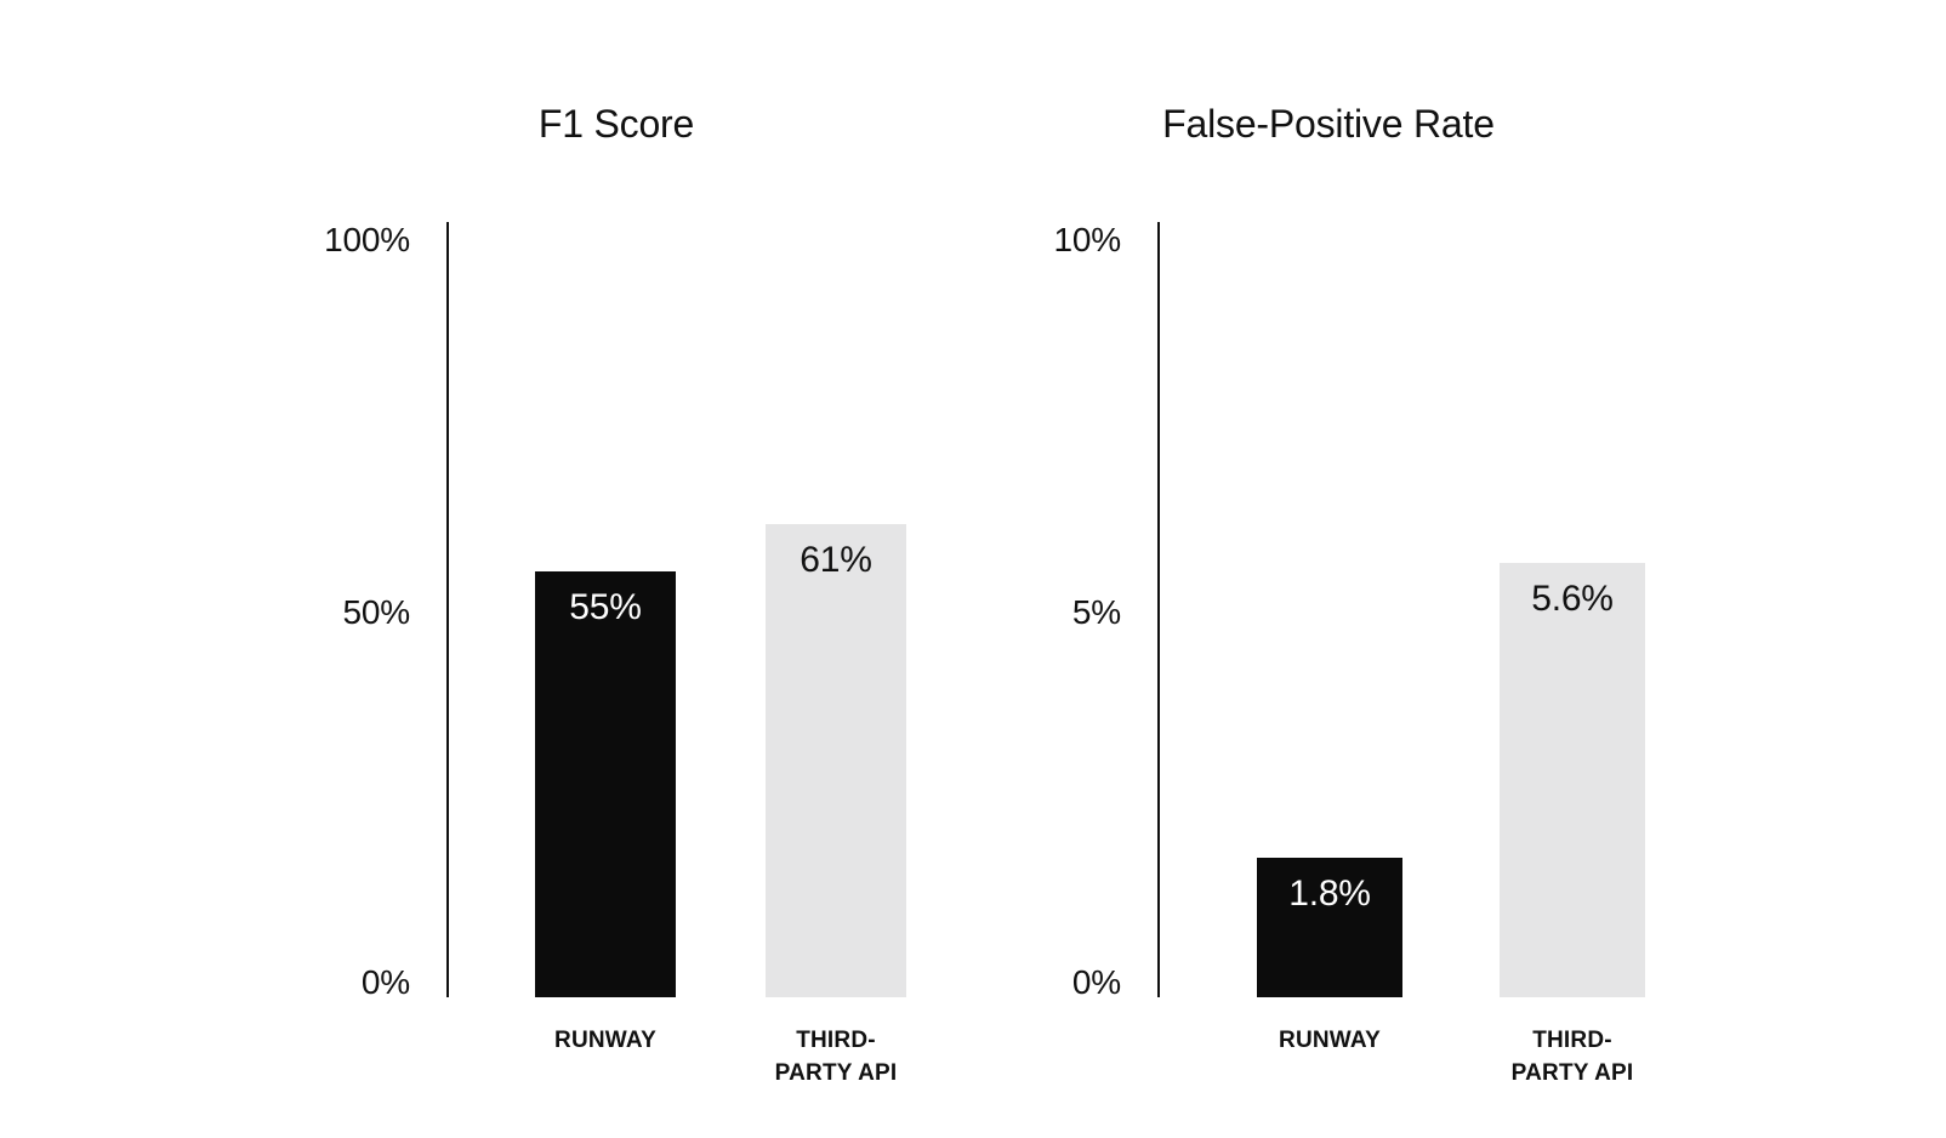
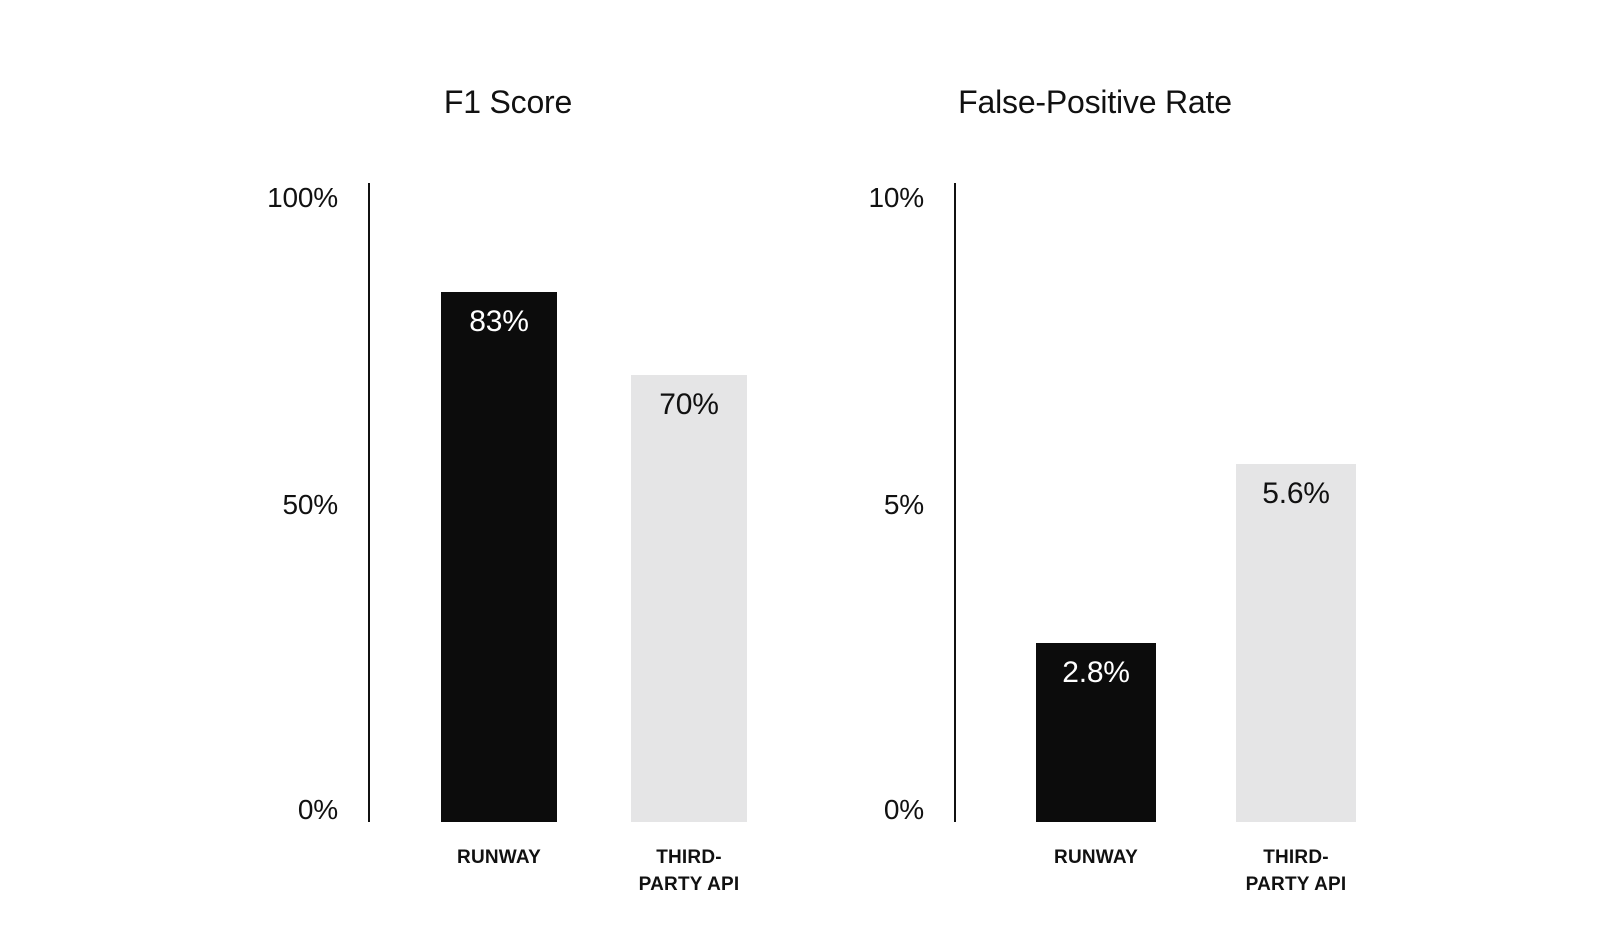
F1 Score/RUNWAY: 55% -> 83%
F1 Score/THIRD-PARTY API: 61% -> 70%
False-Positive Rate/RUNWAY: 1.8% -> 2.8%
